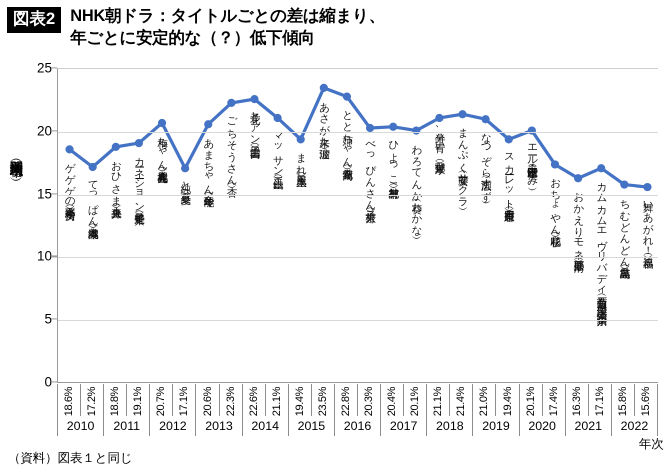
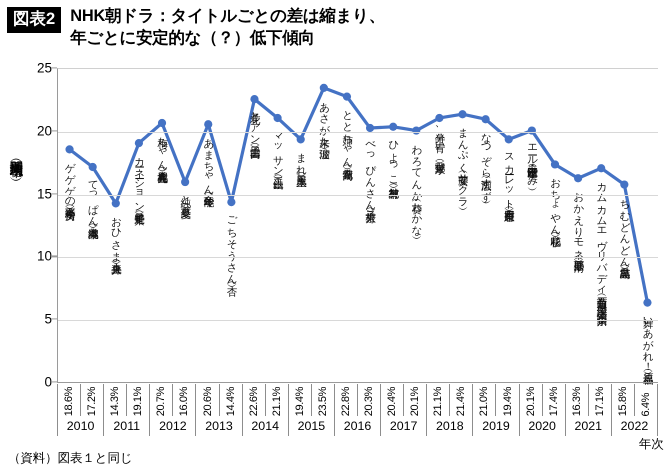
おひさま（井上真央）: 18.8% -> 14.3%
純と愛（夏菜）: 17.1% -> 16.0%
ごちそうさん（杏）: 22.3% -> 14.4%
舞いあがれ！（福原遥）: 15.6% -> 6.4%
